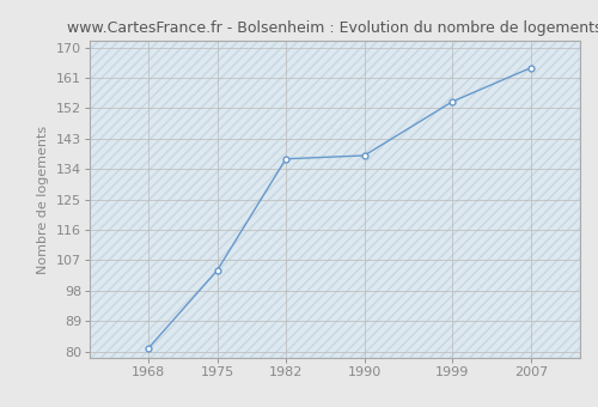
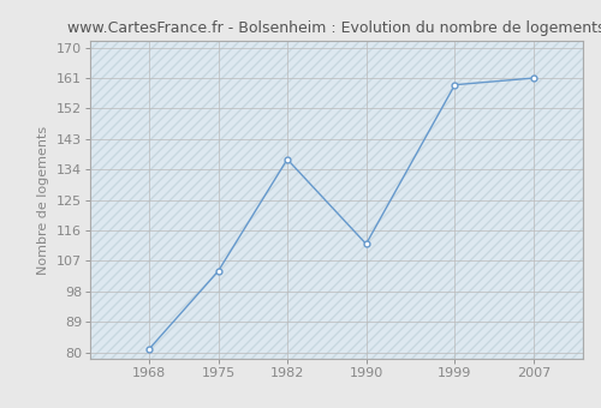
1990: 138 -> 112
1999: 154 -> 159
2007: 164 -> 161
